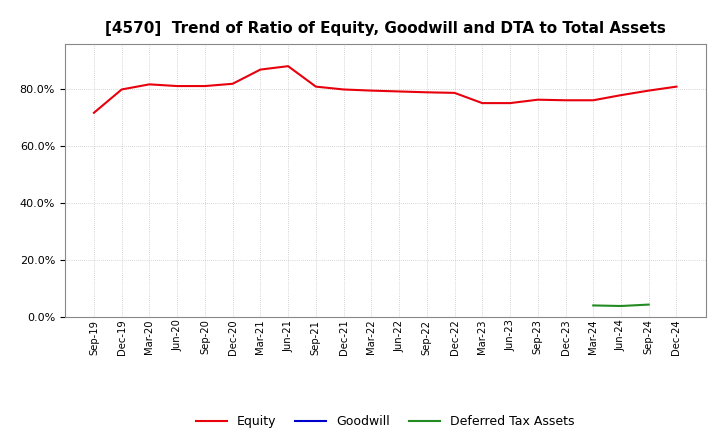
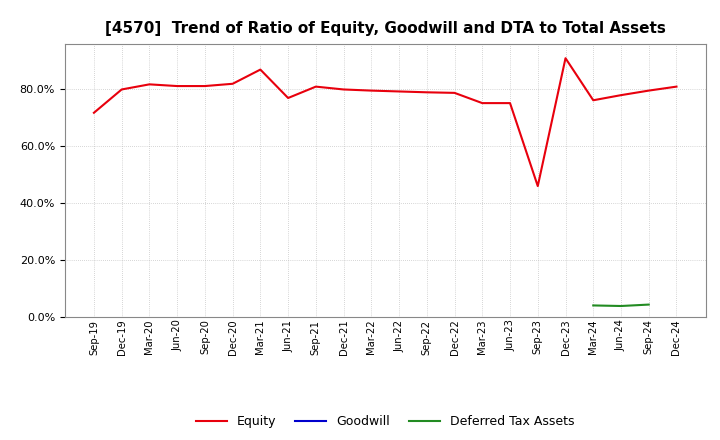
Equity/Jun-21: 88.2% -> 77.0%
Equity/Sep-23: 76.4% -> 46.0%
Equity/Dec-23: 76.2% -> 91.0%
